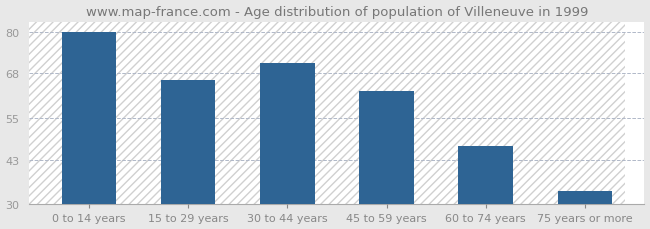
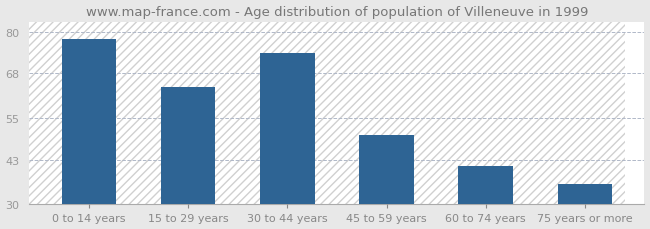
0 to 14 years: 80 -> 78
15 to 29 years: 66 -> 64
30 to 44 years: 71 -> 74
45 to 59 years: 63 -> 50
60 to 74 years: 47 -> 41
75 years or more: 34 -> 36
